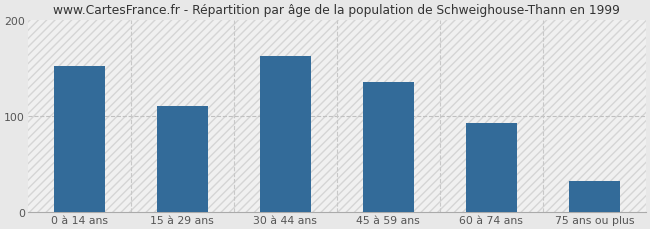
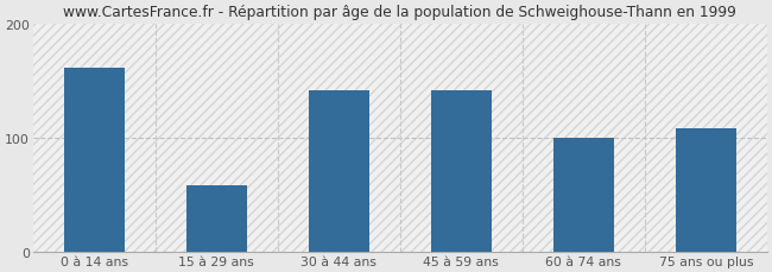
0 à 14 ans: 152 -> 162
15 à 29 ans: 110 -> 58
30 à 44 ans: 163 -> 142
45 à 59 ans: 135 -> 142
60 à 74 ans: 93 -> 100
75 ans ou plus: 32 -> 108
